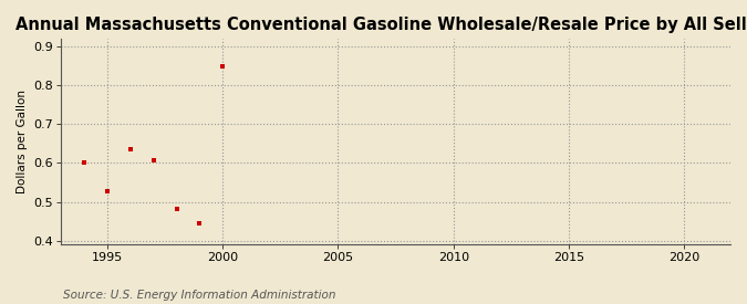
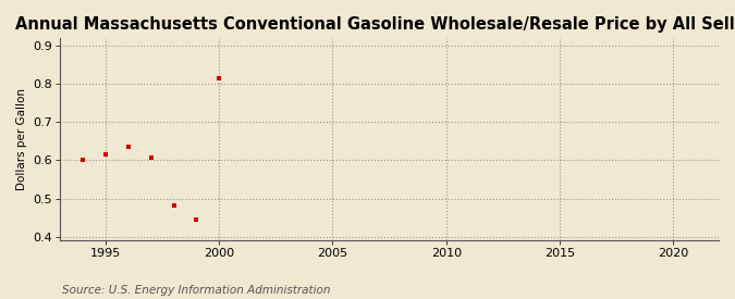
1995: 0.527 -> 0.615
2000: 0.851 -> 0.815
